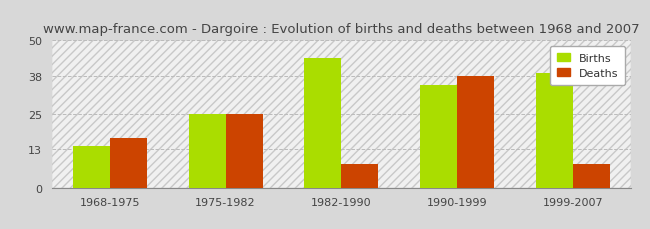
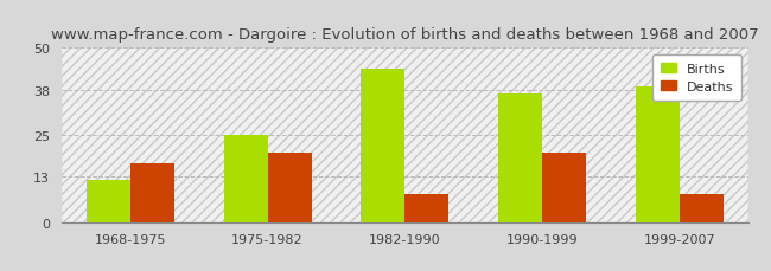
Births/1968-1975: 14 -> 12
Deaths/1975-1982: 25 -> 20
Births/1990-1999: 35 -> 37
Deaths/1990-1999: 38 -> 20
